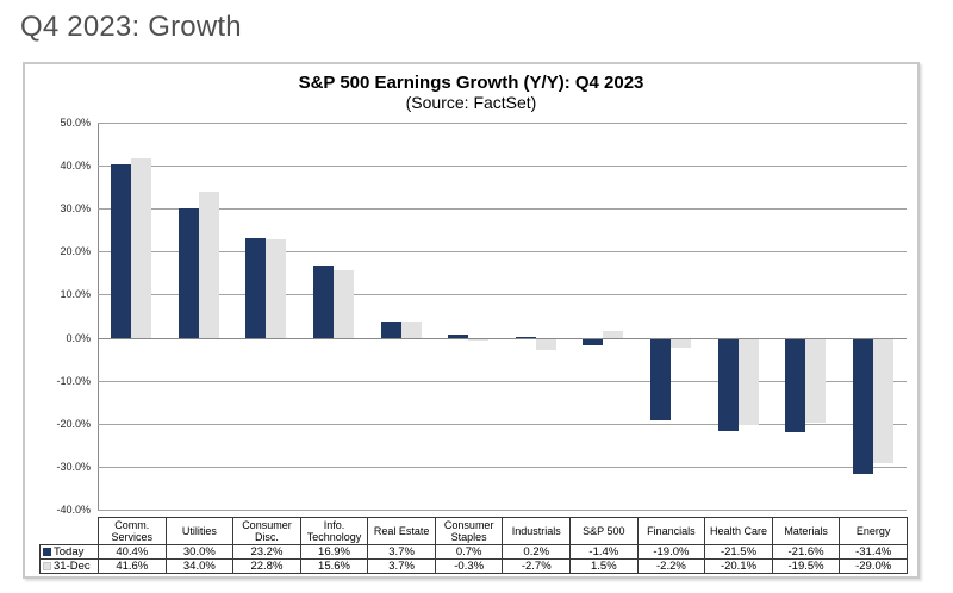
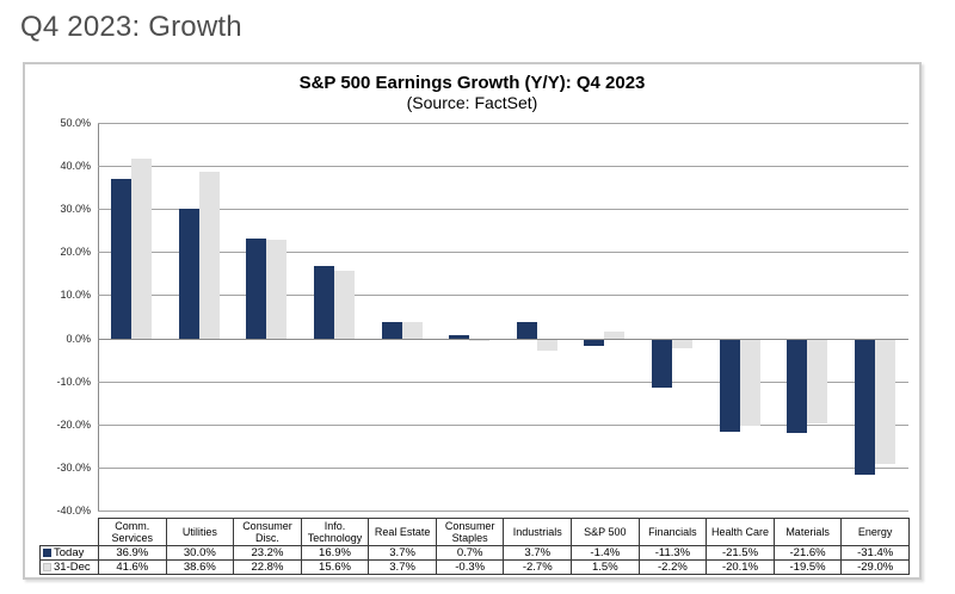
Today/Comm. Services: 40.4% -> 36.9%
31-Dec/Utilities: 34.0% -> 38.6%
Today/Industrials: 0.2% -> 3.7%
Today/Financials: -19.0% -> -11.3%
